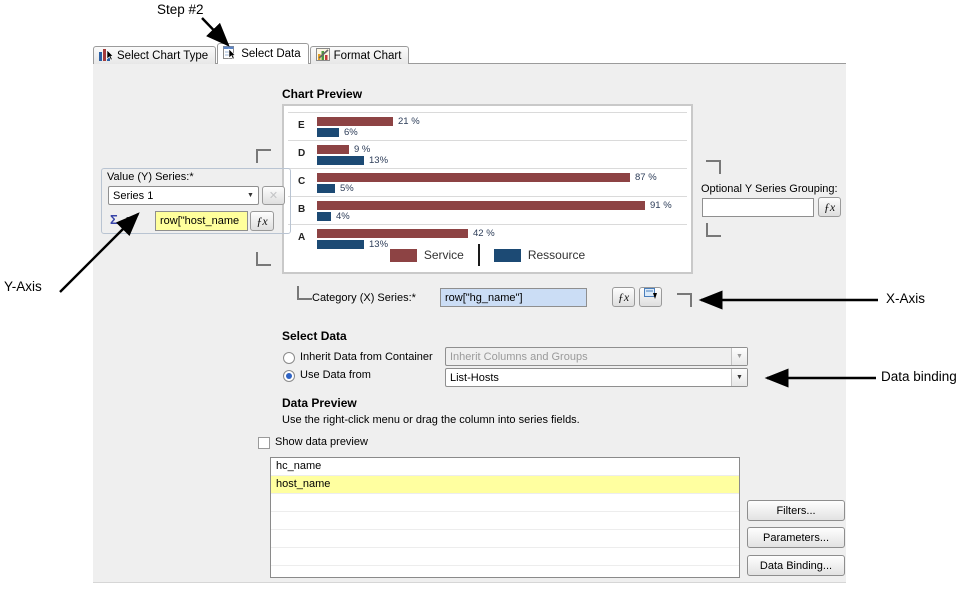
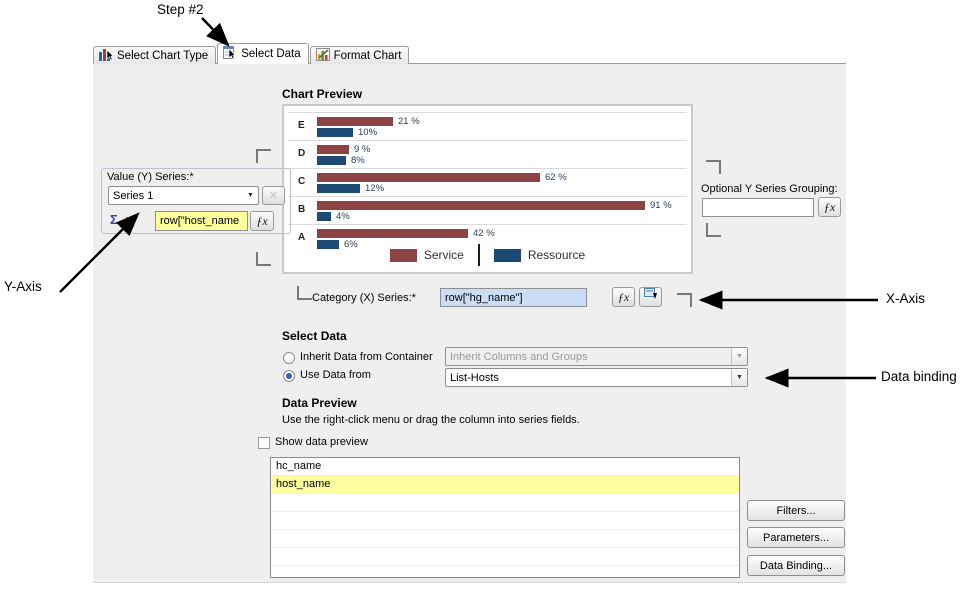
Ressource/E: 6% -> 10%
Ressource/D: 13% -> 8%
Service/C: 87 -> 62
Ressource/C: 5% -> 12%
Ressource/A: 13% -> 6%
